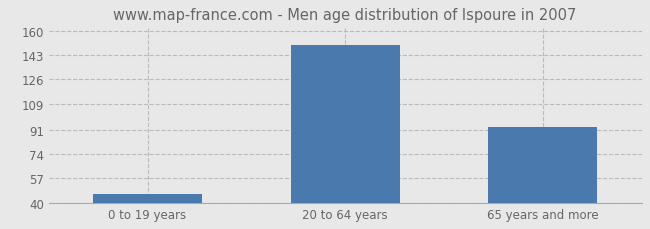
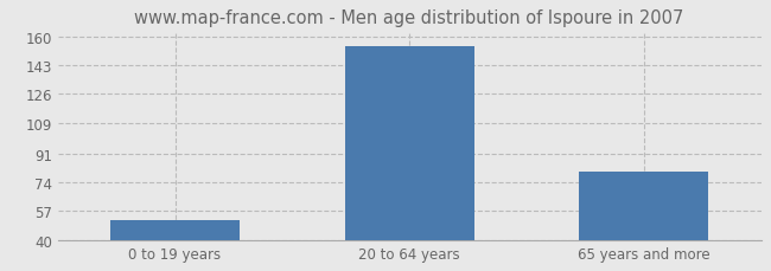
0 to 19 years: 46 -> 52
20 to 64 years: 150 -> 154
65 years and more: 93 -> 80
